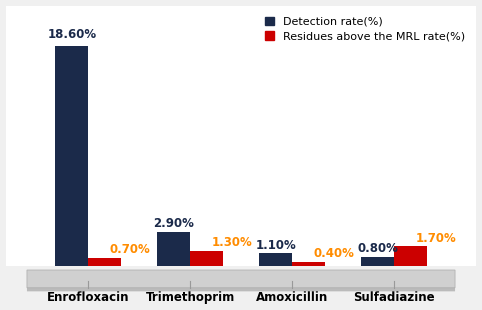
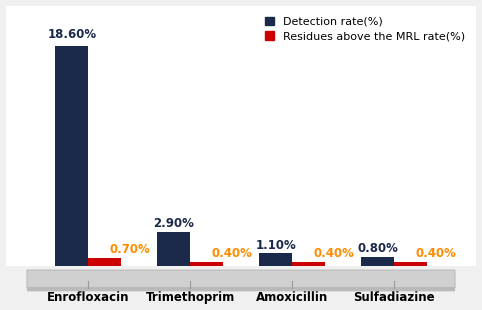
Residues above the MRL rate(%)/Trimethoprim: 1.30% -> 0.40%
Residues above the MRL rate(%)/Sulfadiazine: 1.70% -> 0.40%
